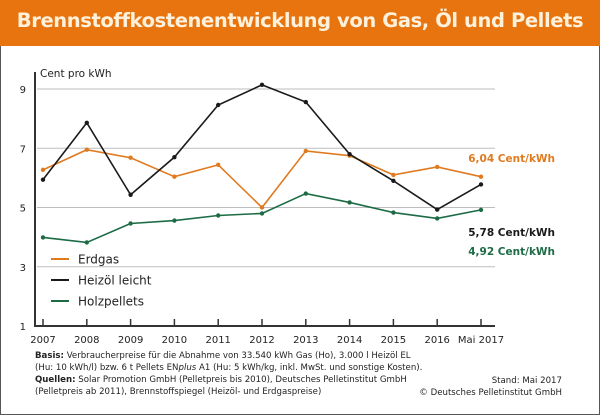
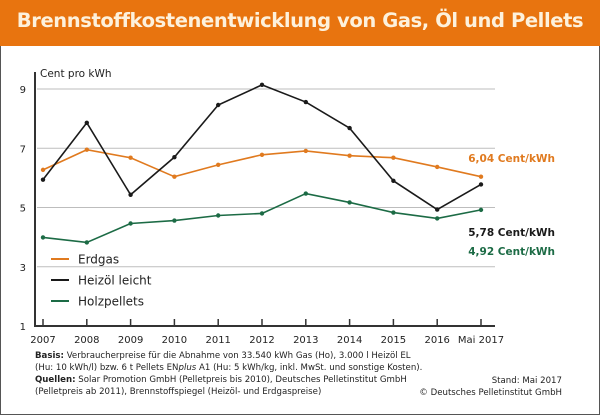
Erdgas/2012: 5.0 -> 6.8
Heizöl leicht/2014: 6.8 -> 7.7
Erdgas/2015: 6.1 -> 6.7
